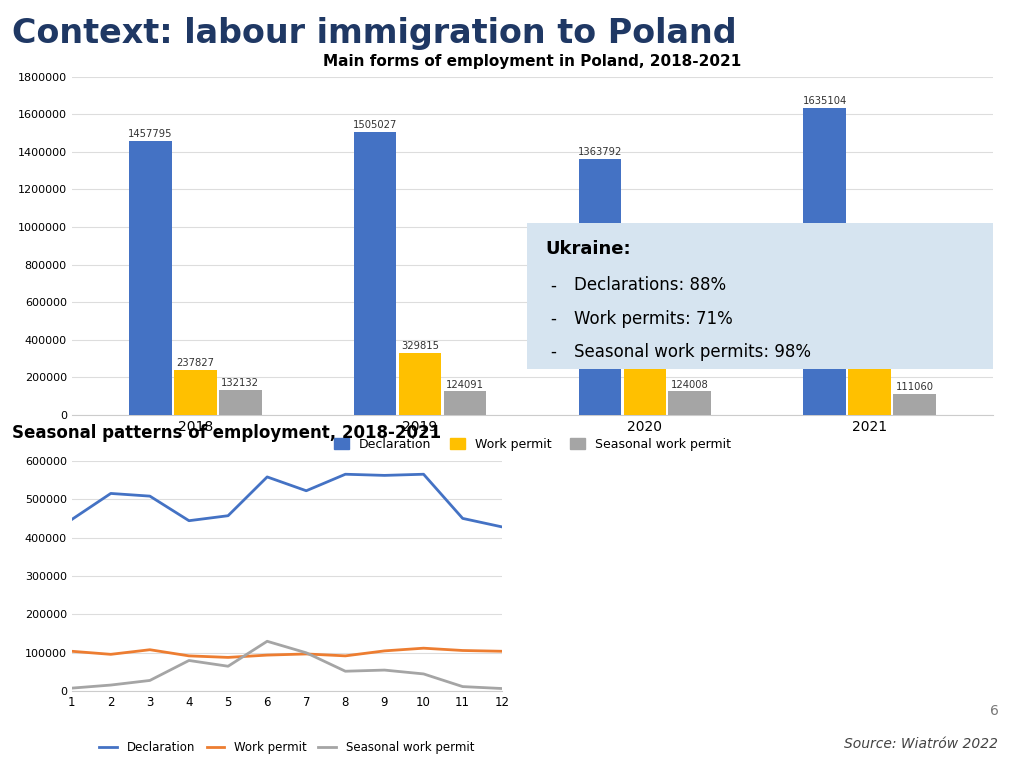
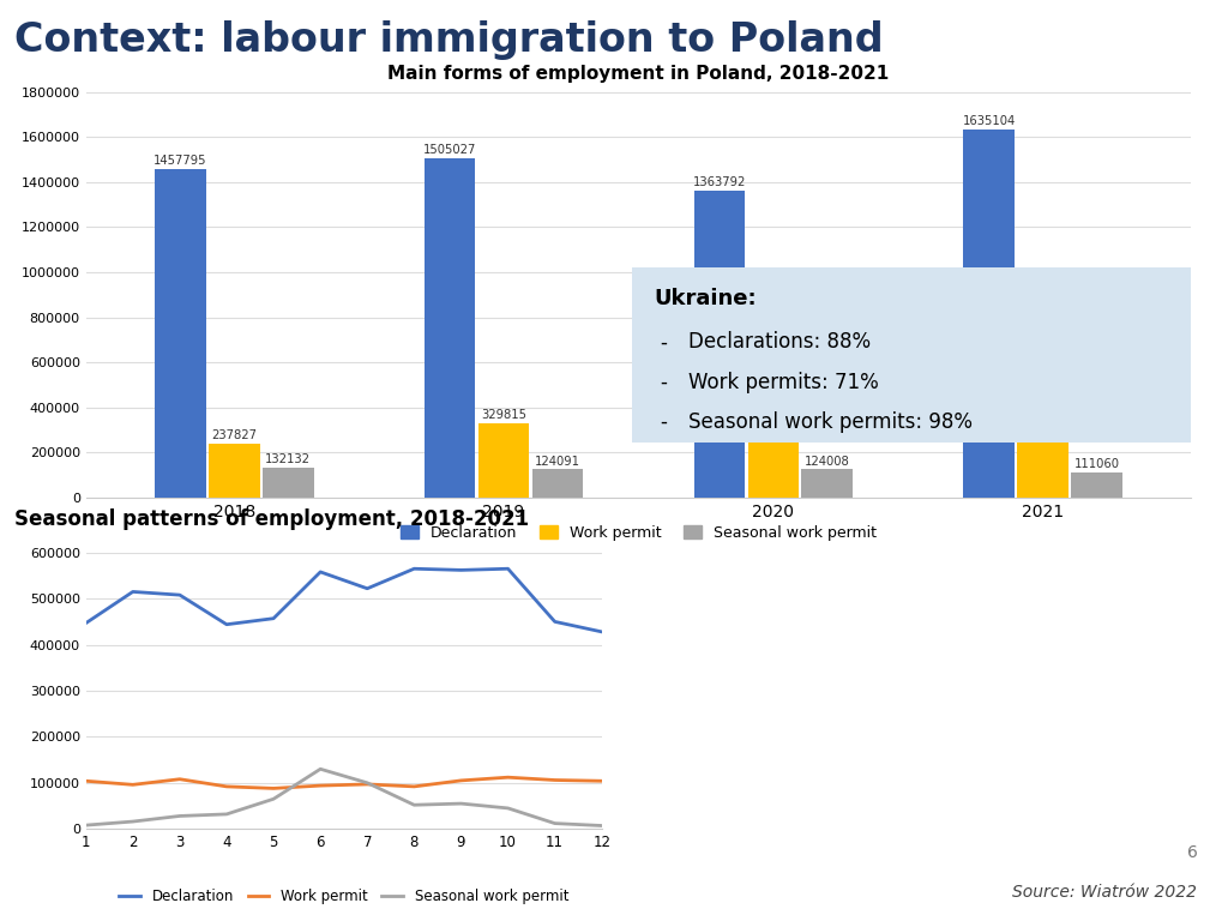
Seasonal work permit/4: 80000 -> 32000
